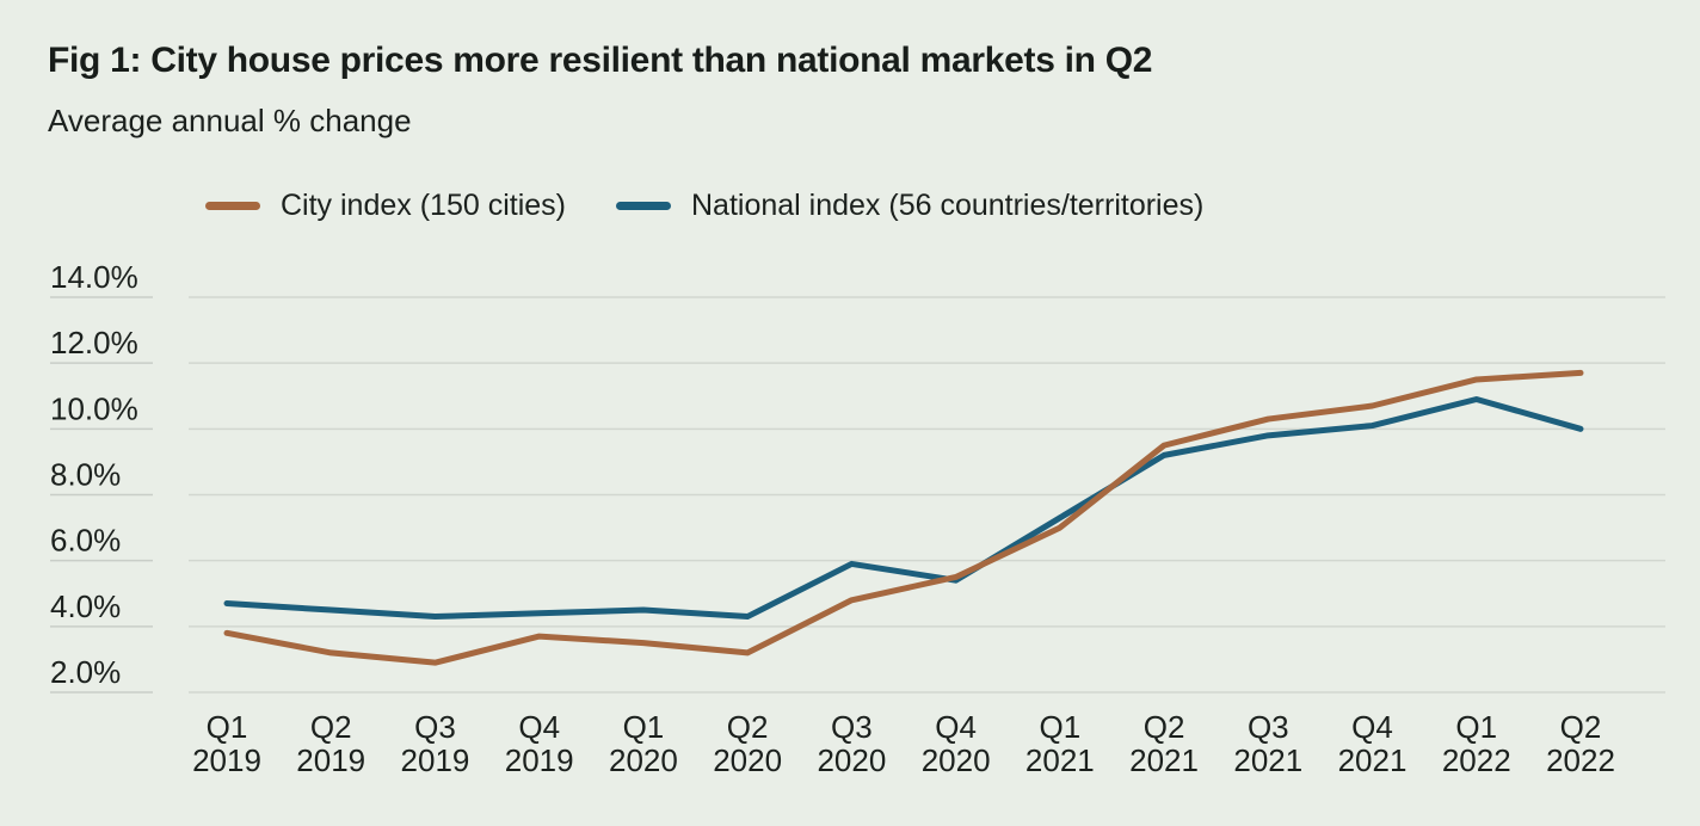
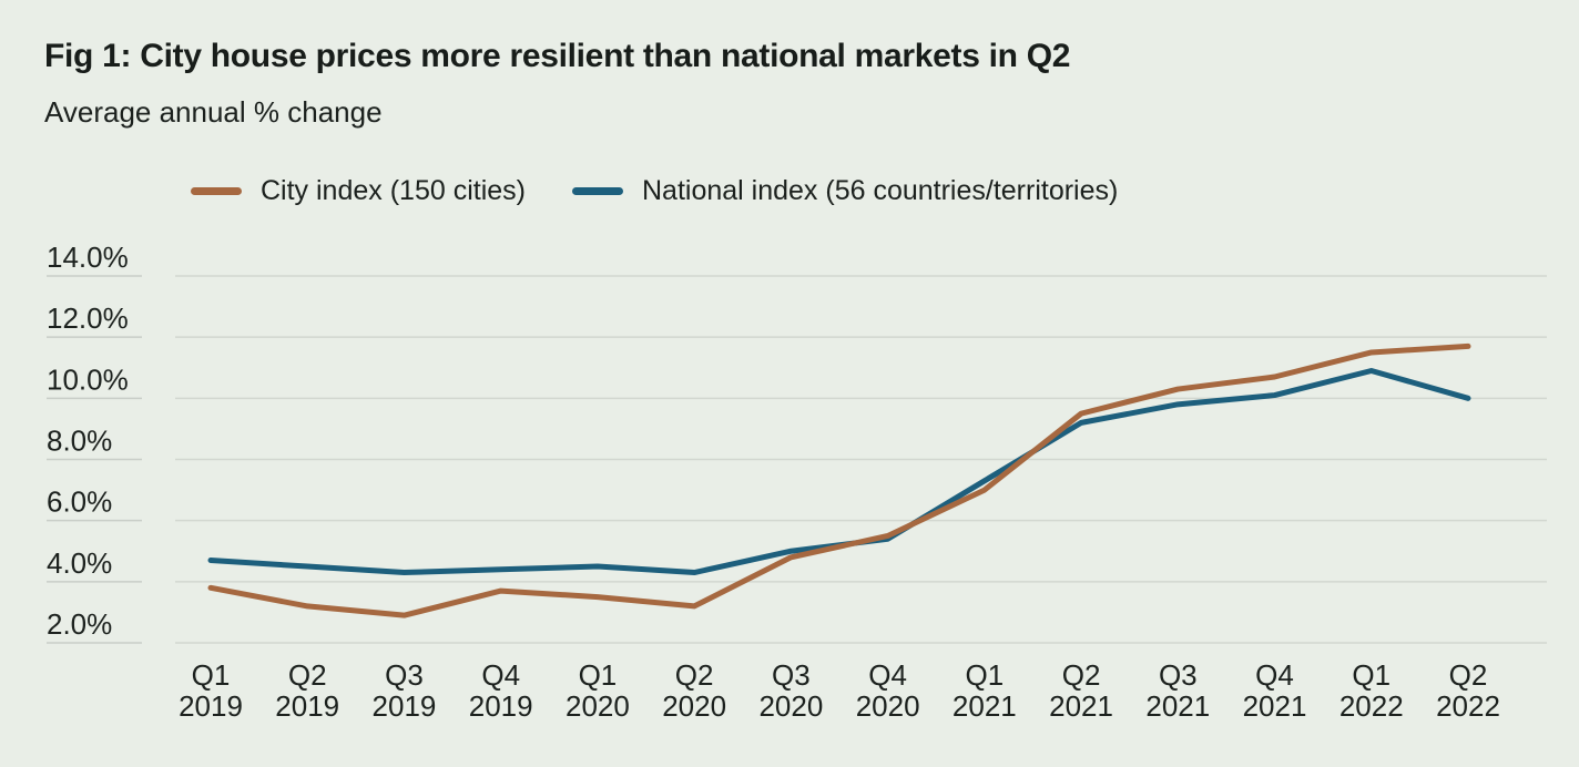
National index (56 countries/territories)/Q3 2020: 5.9% -> 5.0%
